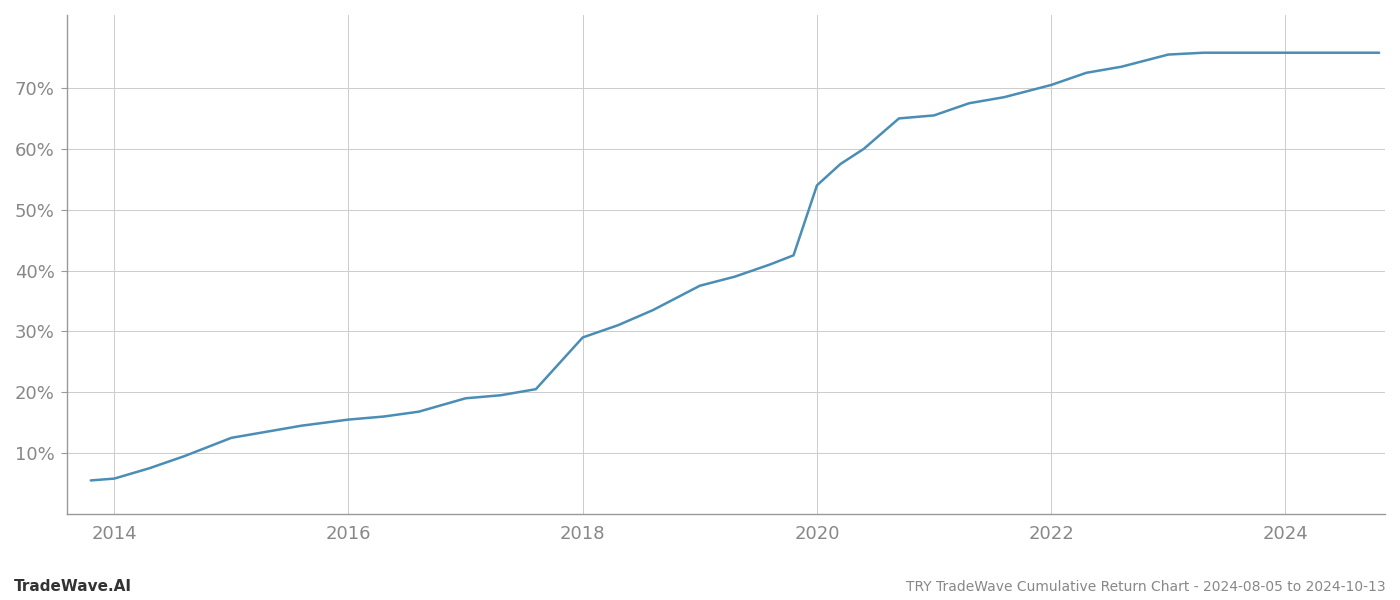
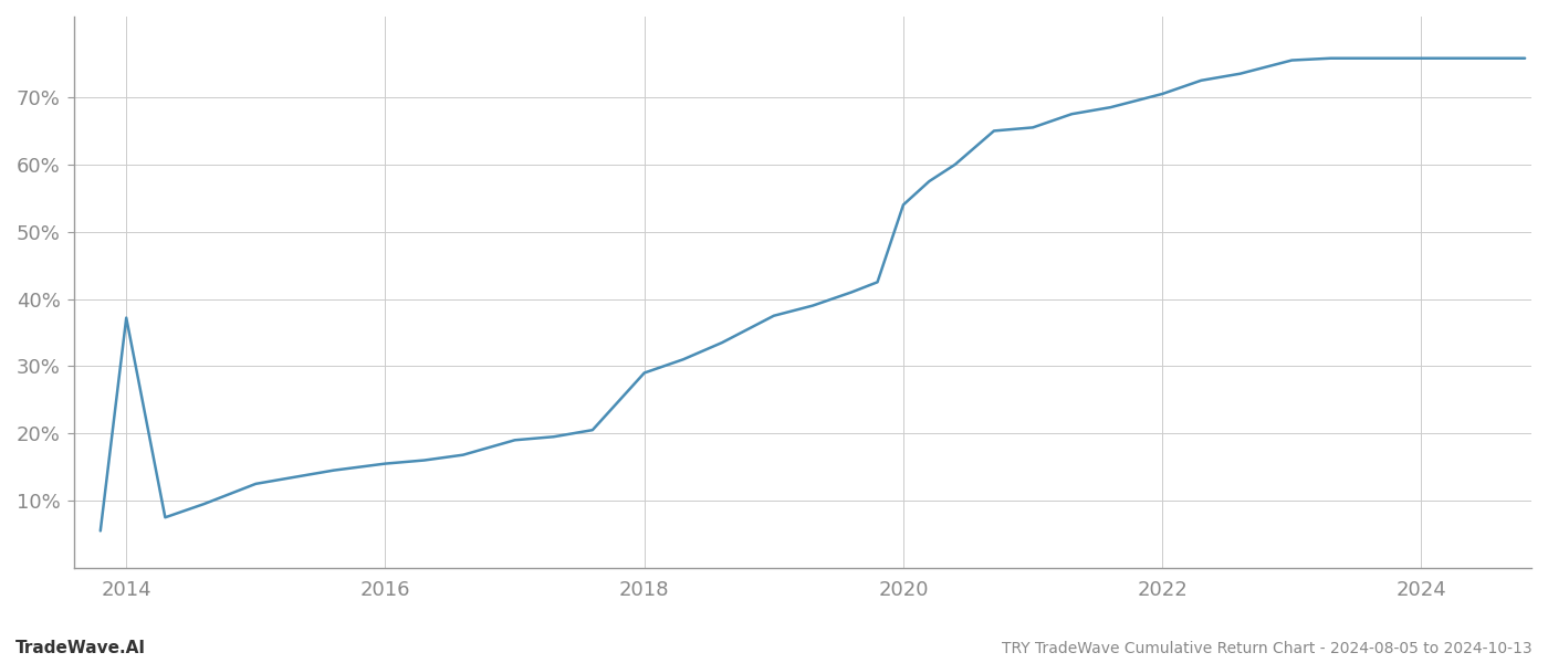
2014: 5.8% -> 37.2%
